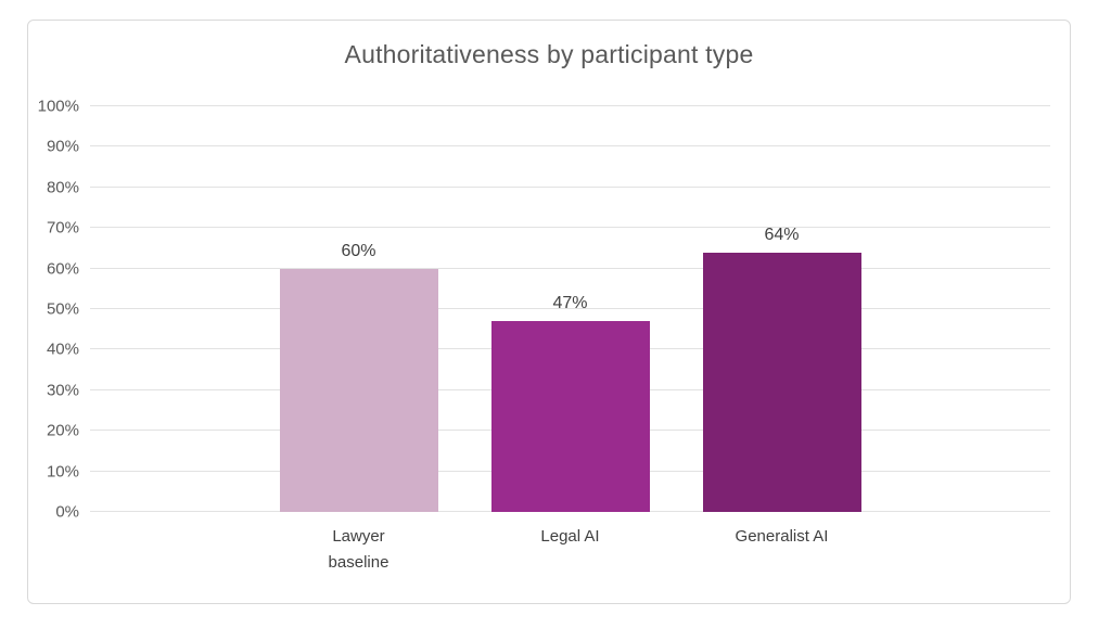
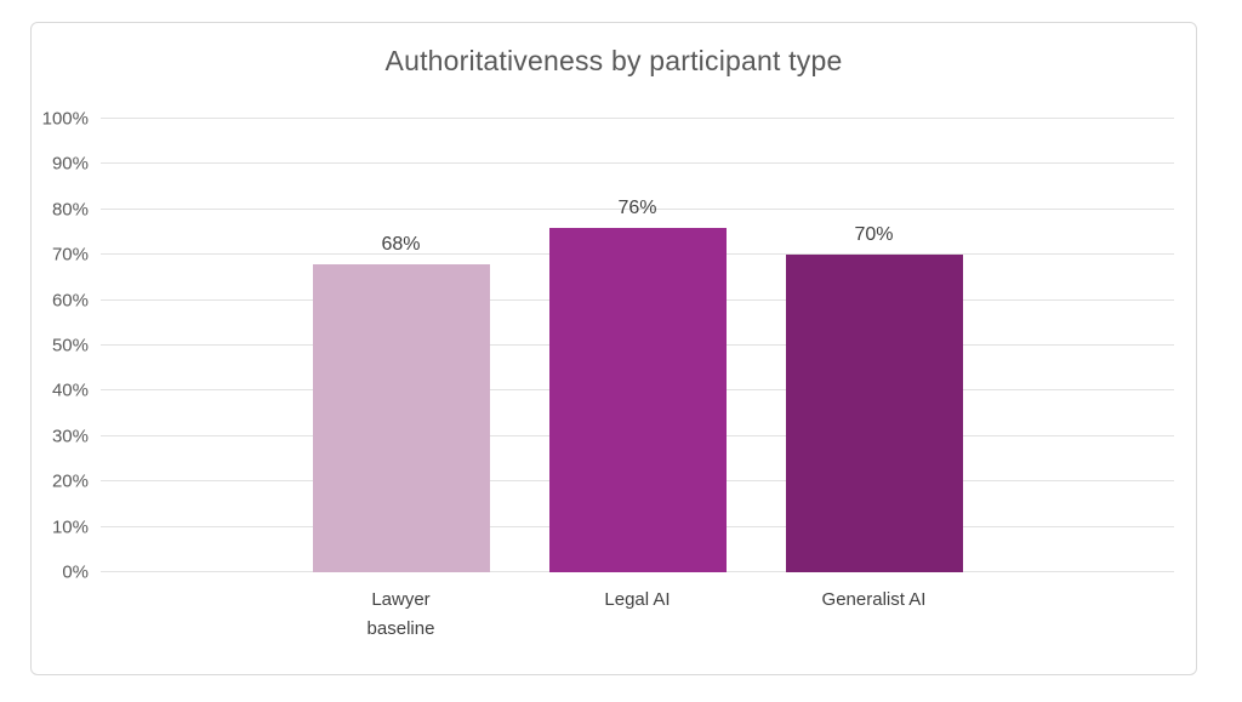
Lawyer baseline: 60% -> 68%
Legal AI: 47% -> 76%
Generalist AI: 64% -> 70%
